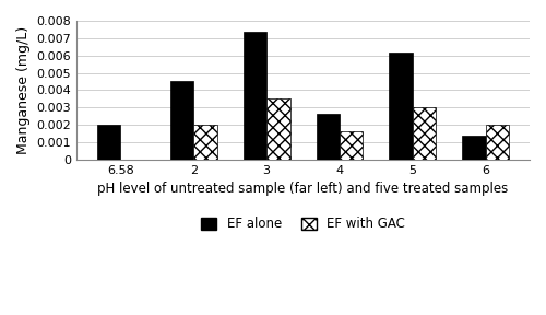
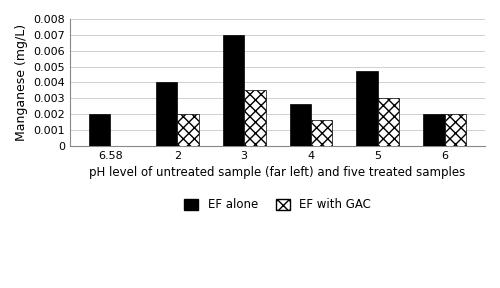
EF alone/2: 0.0045 -> 0.0040
EF alone/3: 0.0074 -> 0.0070
EF alone/5: 0.0062 -> 0.0047
EF alone/6: 0.0014 -> 0.0020
